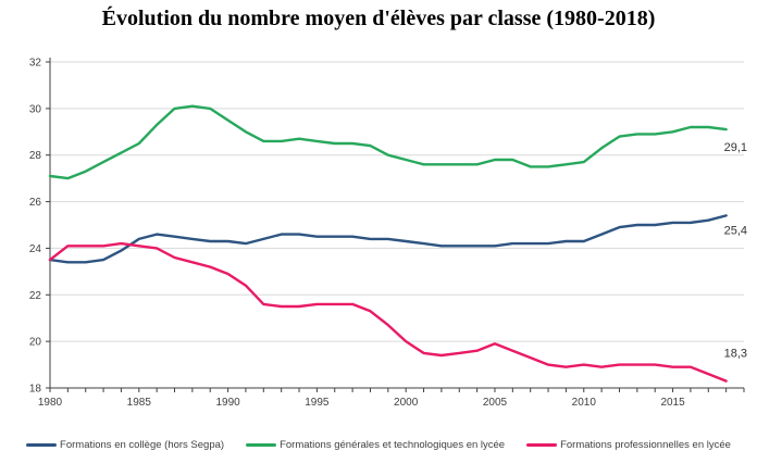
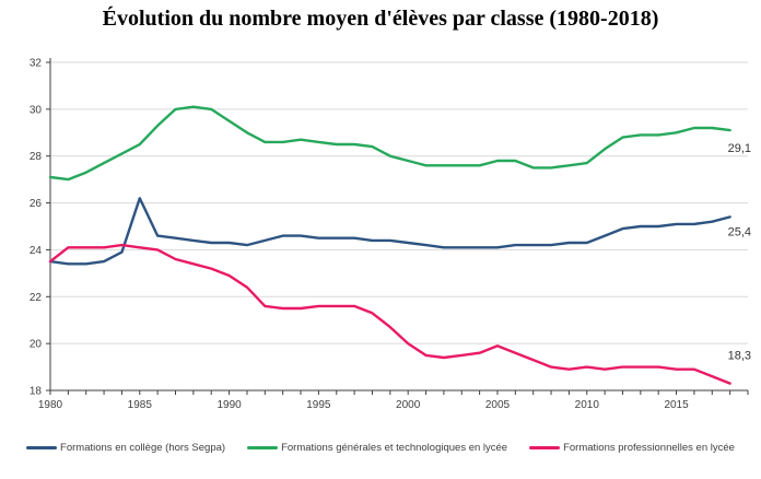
Formations en collège (hors Segpa)/1985: 24.4 -> 26.2
